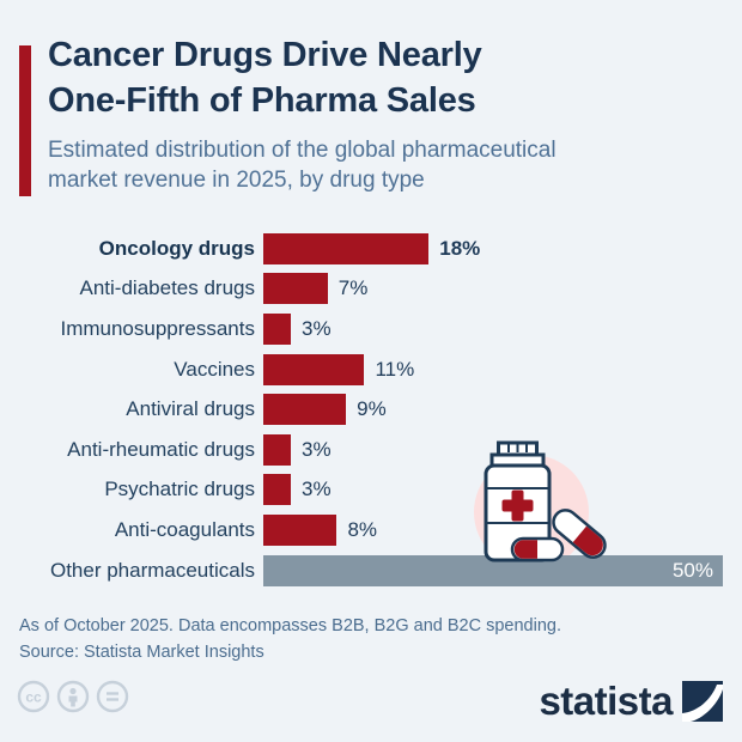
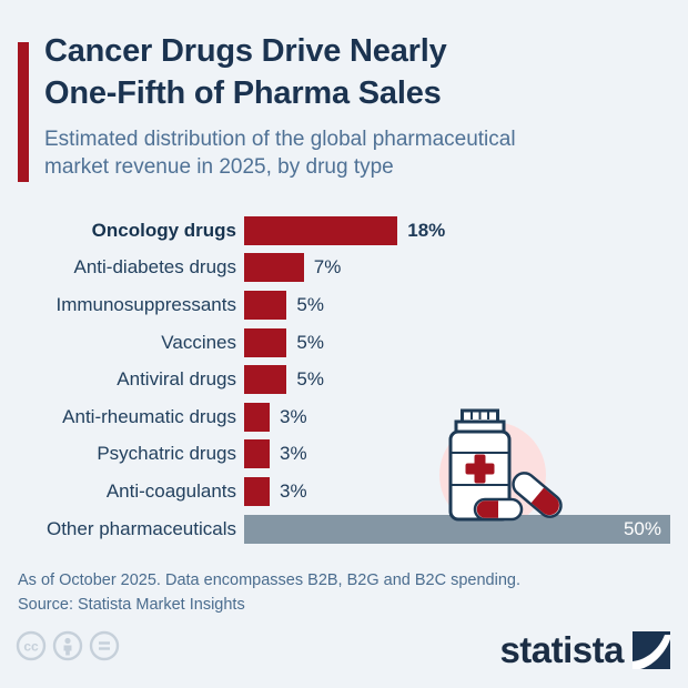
Immunosuppressants: 3% -> 5%
Vaccines: 11% -> 5%
Antiviral drugs: 9% -> 5%
Anti-coagulants: 8% -> 3%
